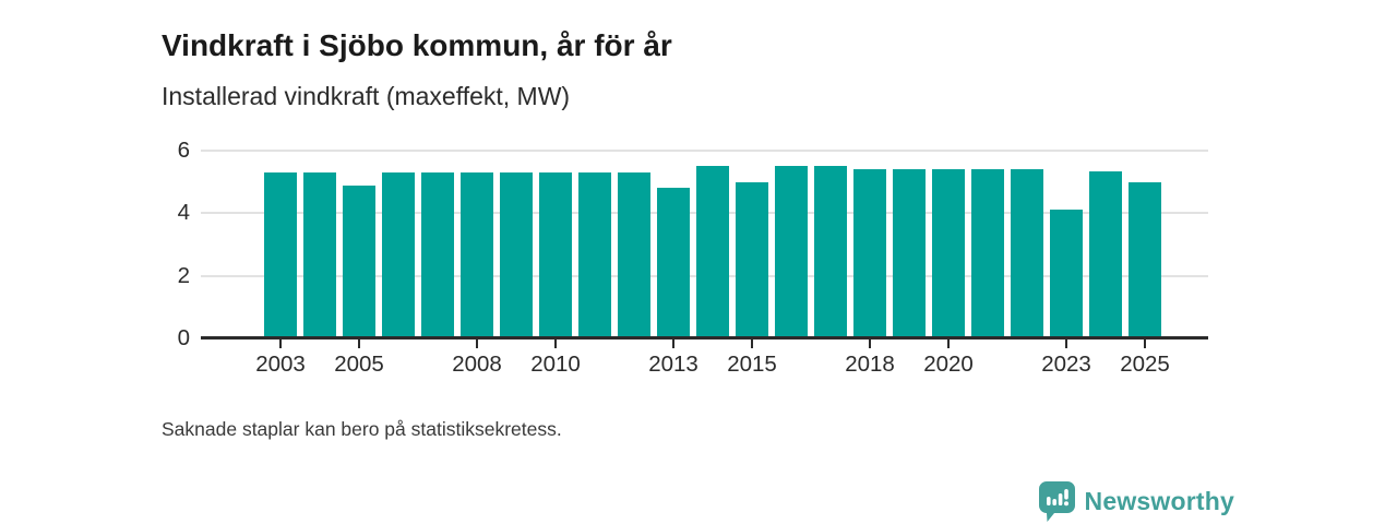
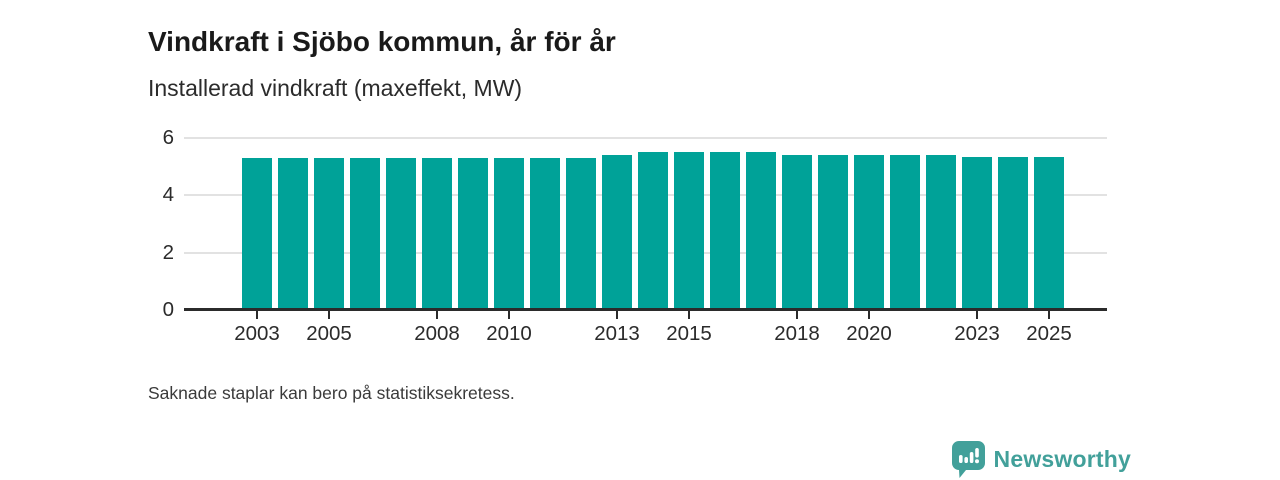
2005: 4.9 -> 5.3
2013: 4.8 -> 5.4
2015: 5.0 -> 5.5
2023: 4.1 -> 5.3
2025: 5.0 -> 5.3
